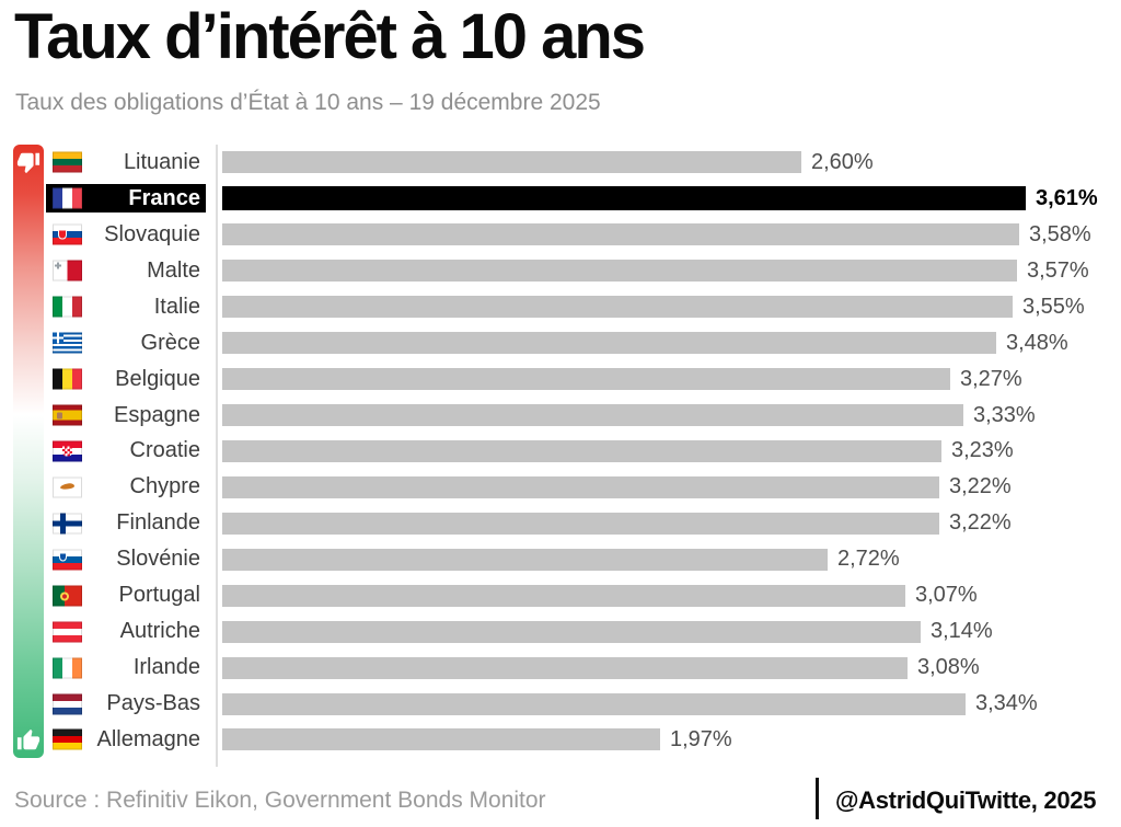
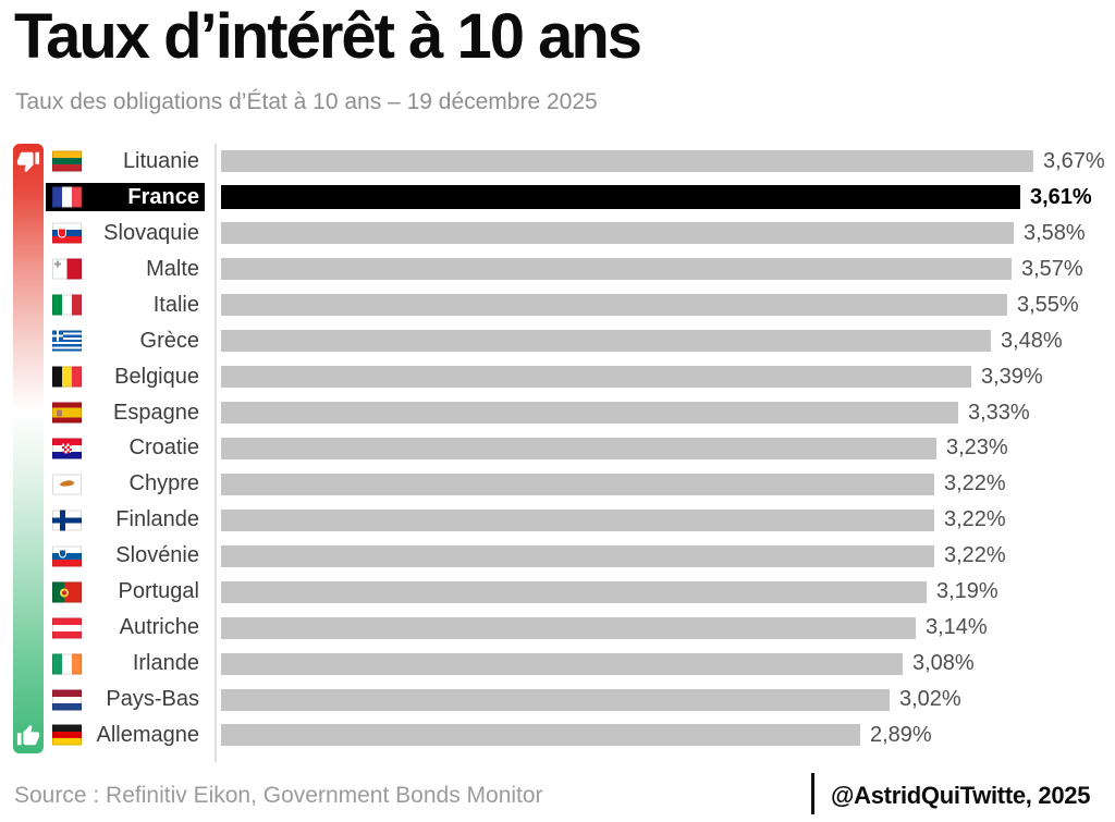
Lituanie: 2,60% -> 3,67%
Belgique: 3,27% -> 3,39%
Slovénie: 2,72% -> 3,22%
Portugal: 3,07% -> 3,19%
Pays-Bas: 3,34% -> 3,02%
Allemagne: 1,97% -> 2,89%
